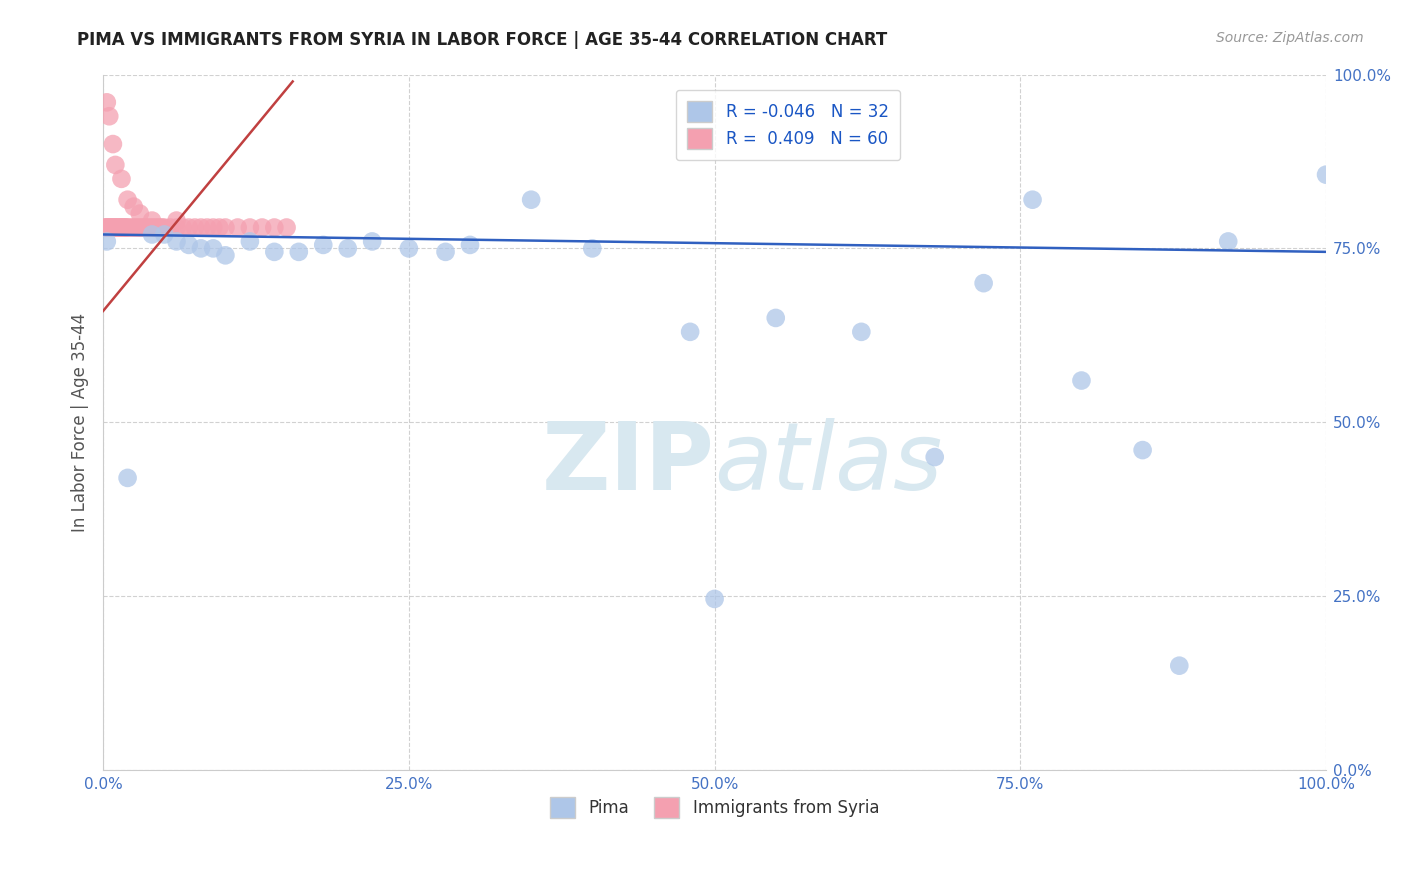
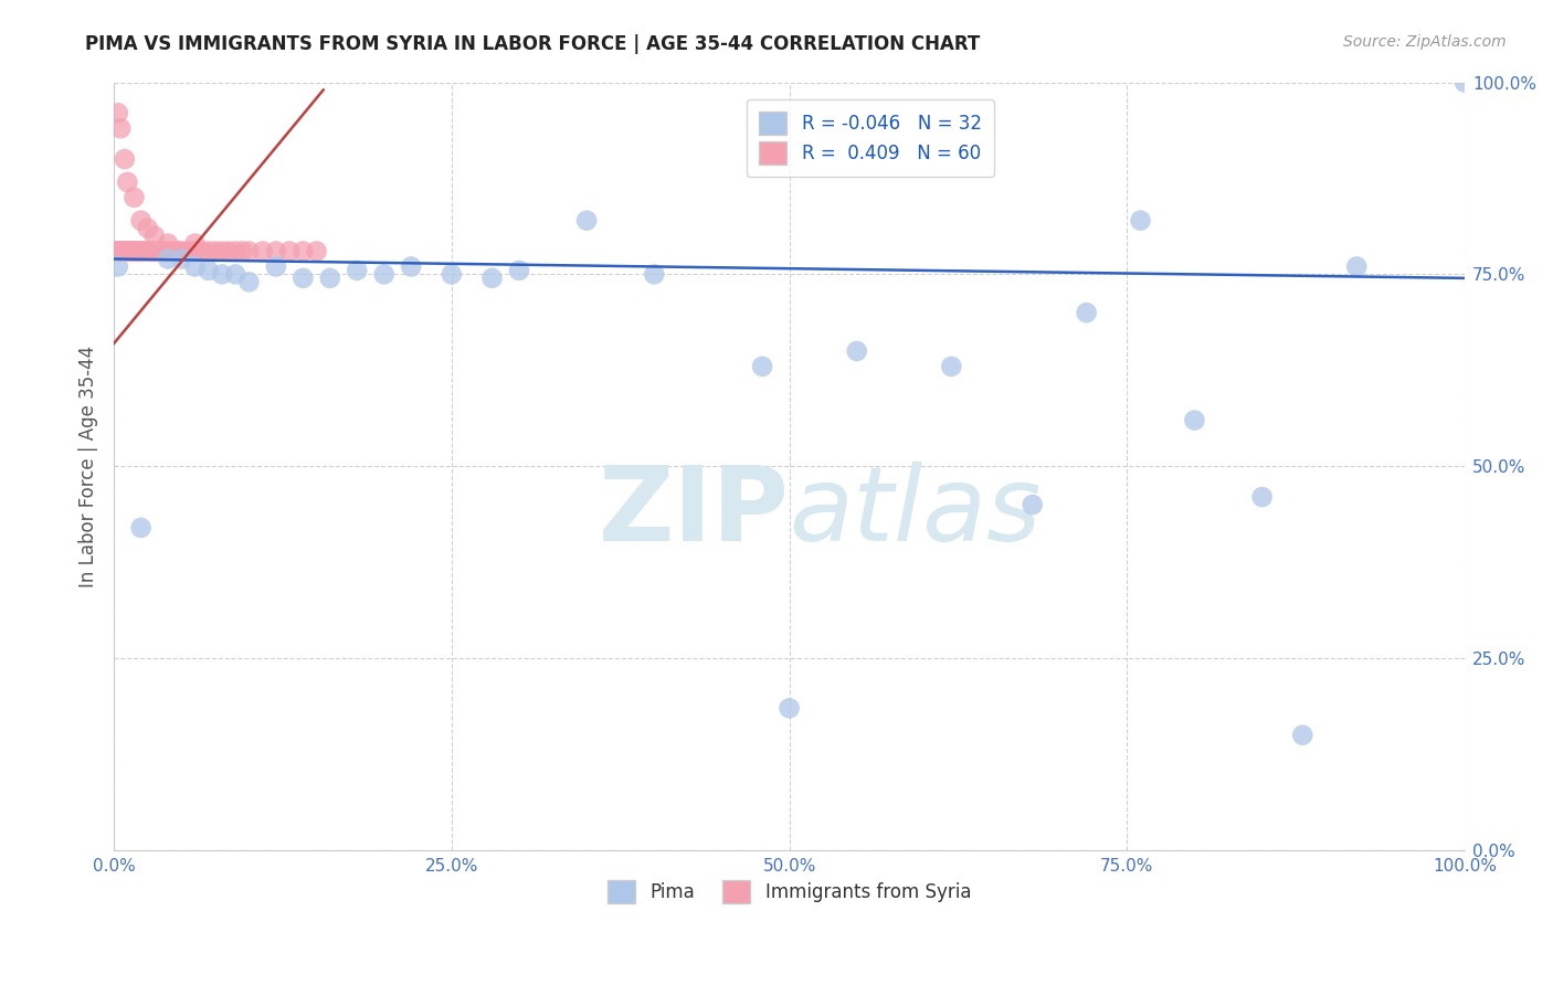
Pima/50.0%: 24.6% -> 18.5%
Pima/100.0%: 85.6% -> 100.0%
